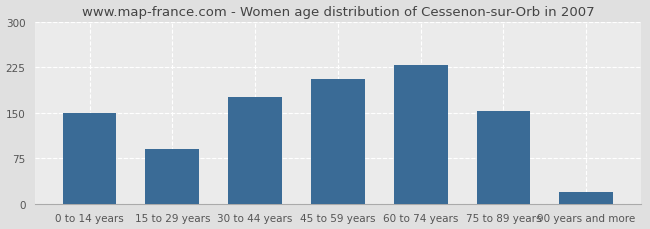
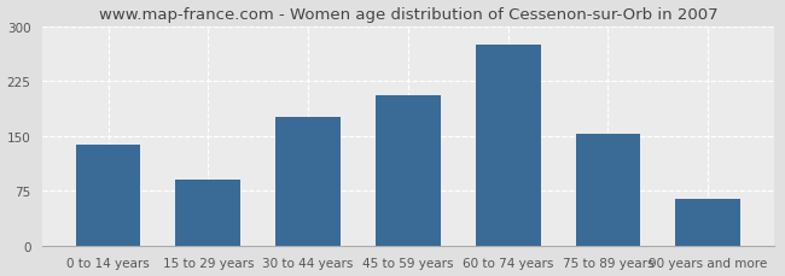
0 to 14 years: 150 -> 138
60 to 74 years: 228 -> 274
90 years and more: 20 -> 64
